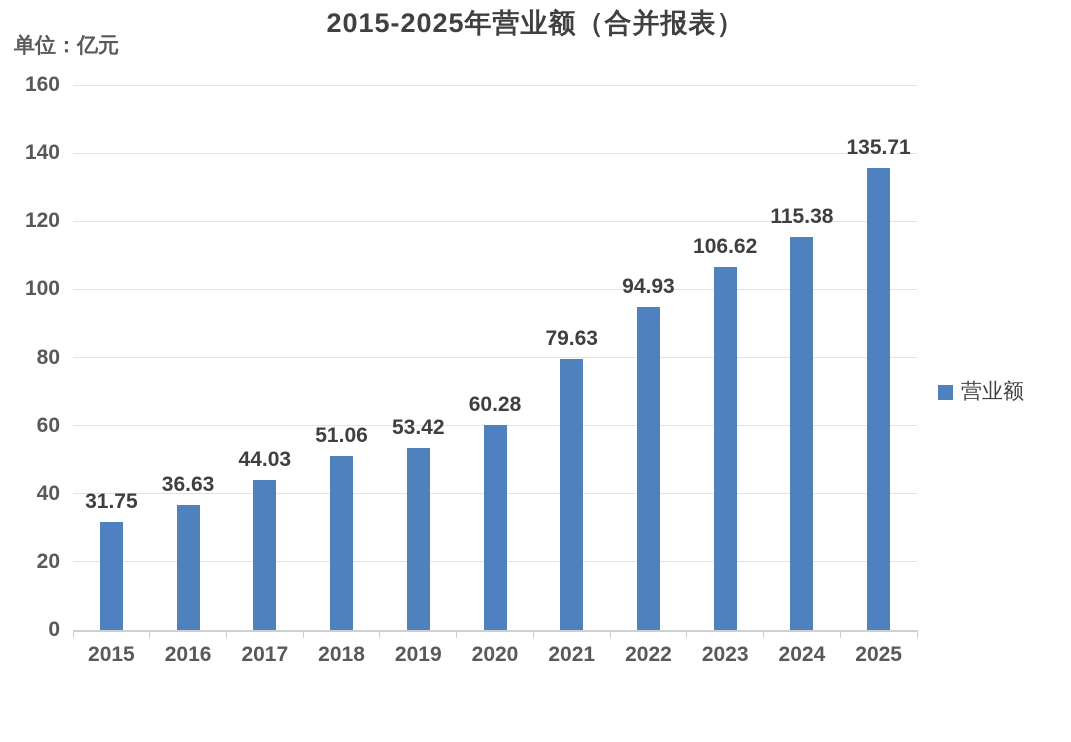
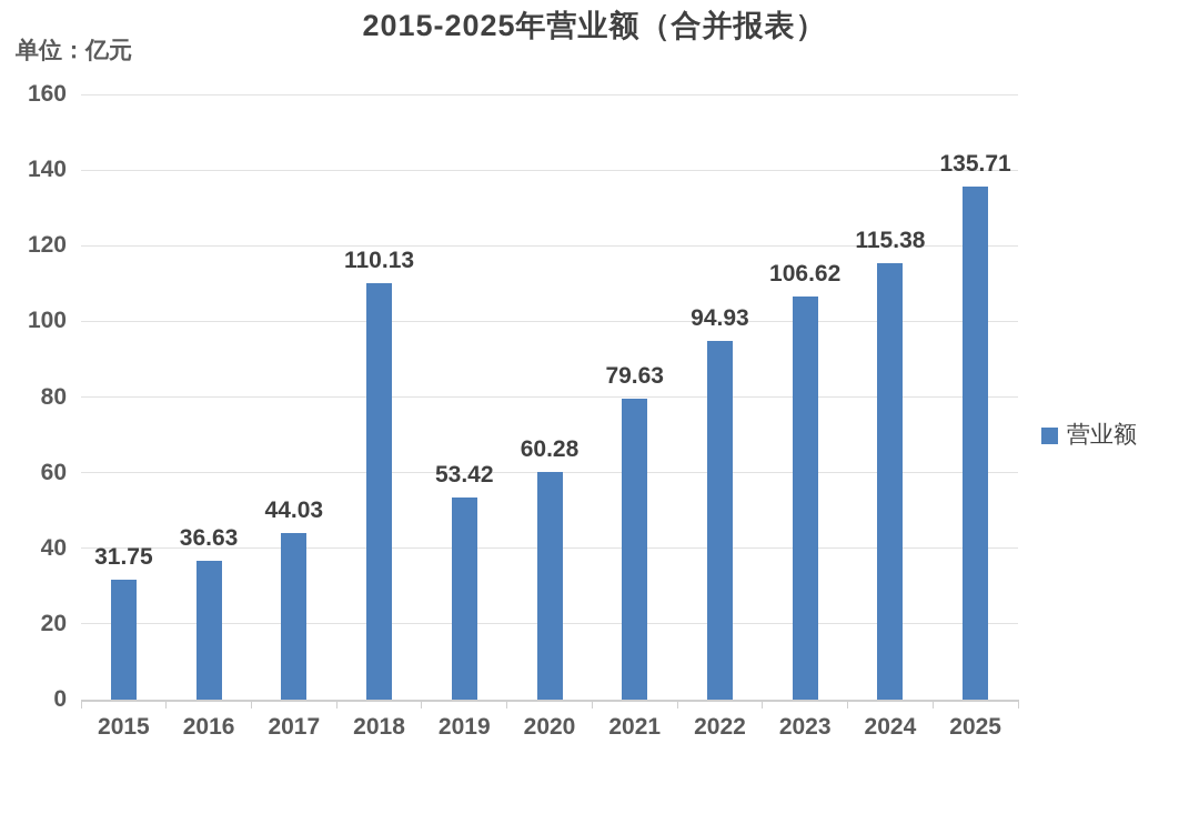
2018: 51.06 -> 110.13
